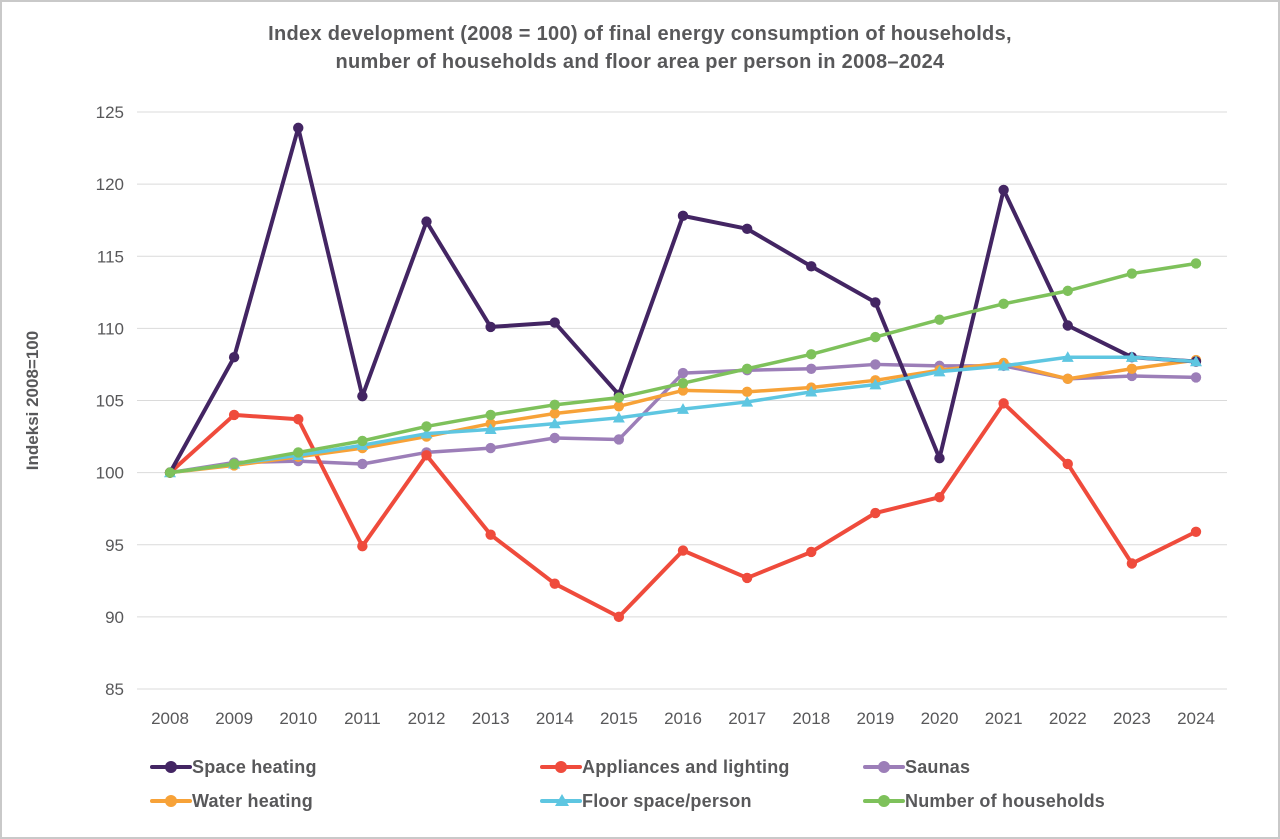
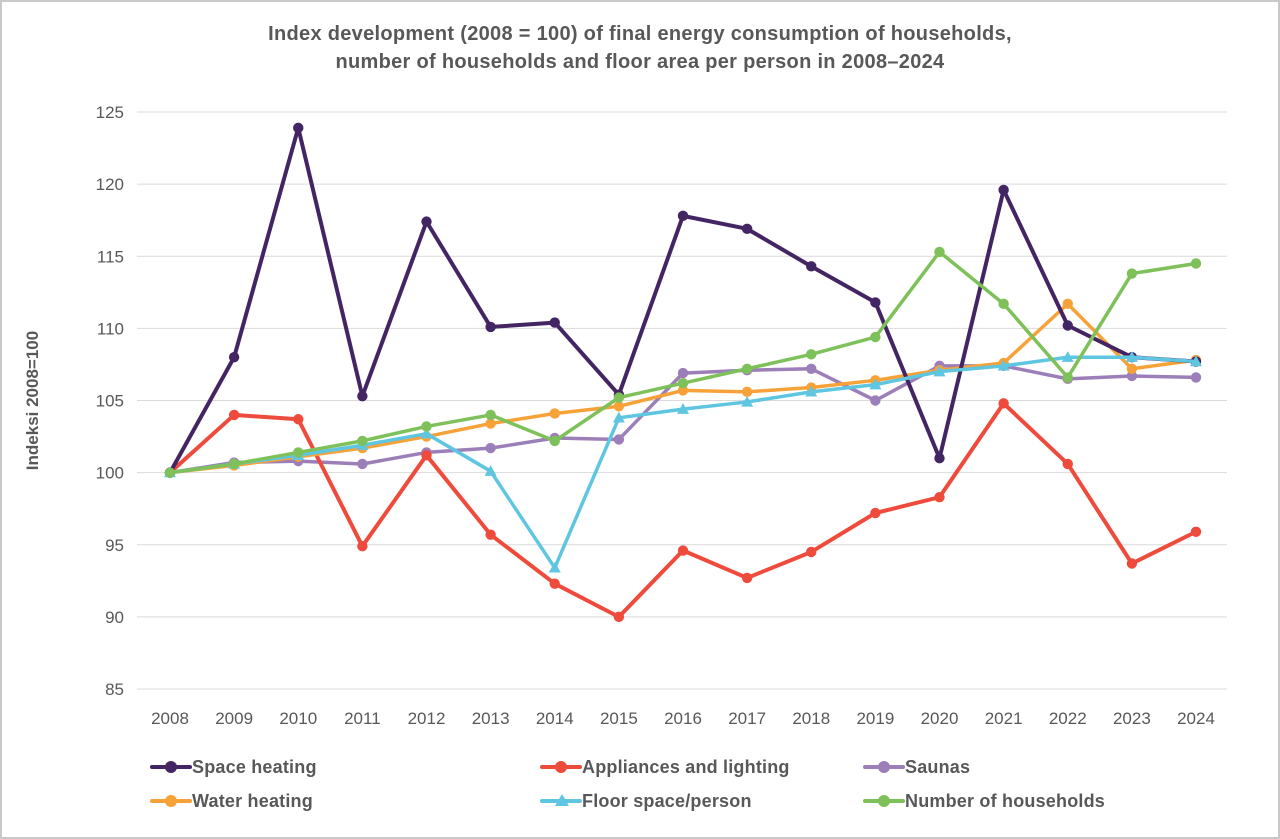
Floor space/person/2013: 103.0 -> 100.1
Floor space/person/2014: 103.4 -> 93.4
Number of households/2014: 104.7 -> 102.2
Saunas/2019: 107.5 -> 105.0
Number of households/2020: 110.6 -> 115.3
Water heating/2022: 106.5 -> 111.7
Number of households/2022: 112.6 -> 106.6
